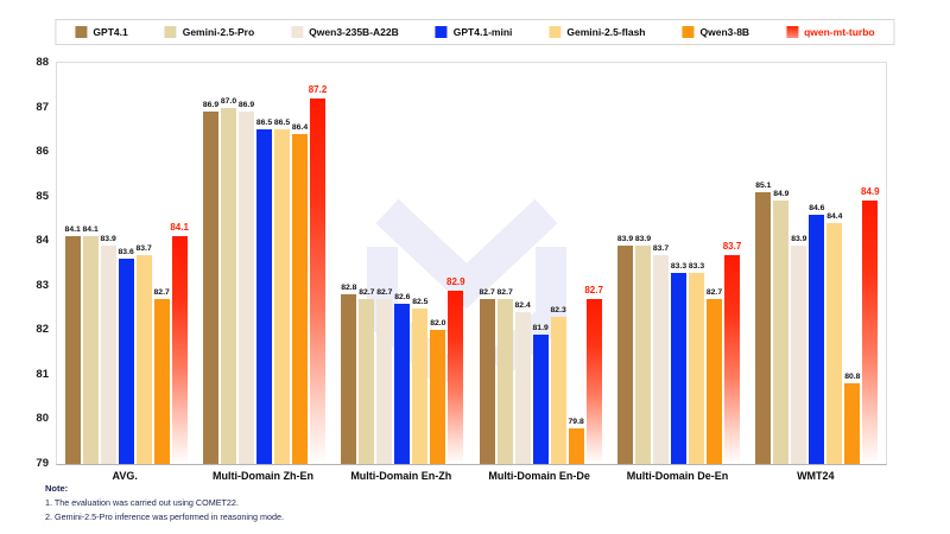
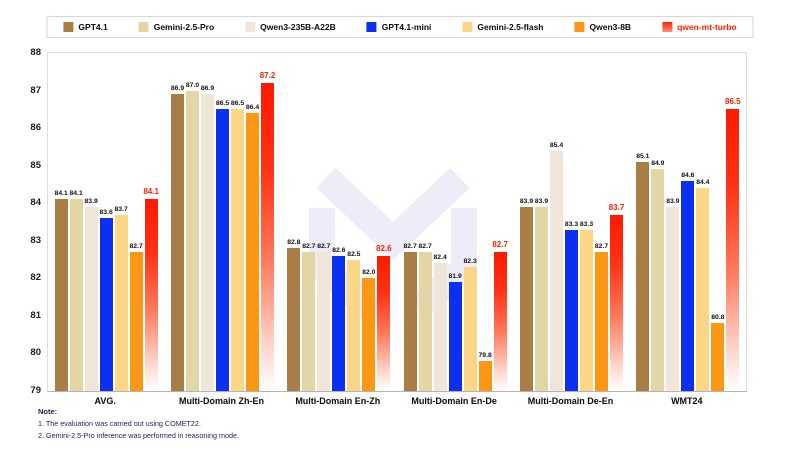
qwen-mt-turbo/Multi-Domain En-Zh: 82.9 -> 82.6
Qwen3-235B-A22B/Multi-Domain De-En: 83.7 -> 85.4
qwen-mt-turbo/WMT24: 84.9 -> 86.5
